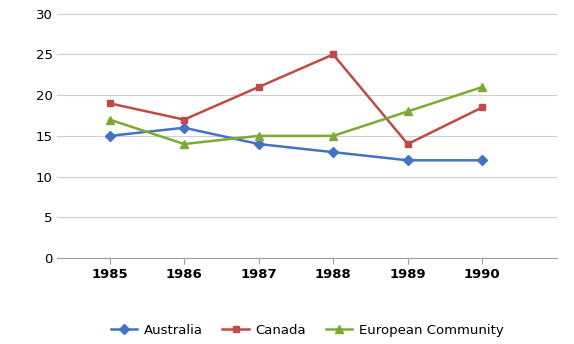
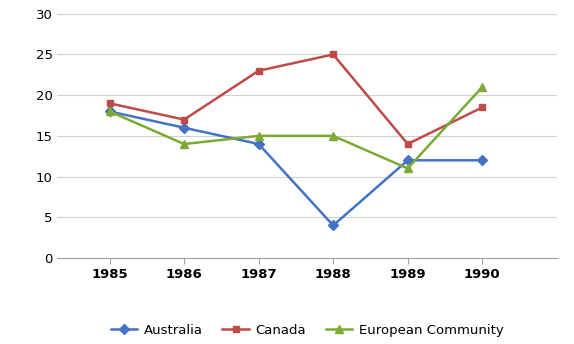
Australia/1985: 15 -> 18
European Community/1985: 17 -> 18
Canada/1987: 21.0 -> 23.0
Australia/1988: 13 -> 4
European Community/1989: 18 -> 11
